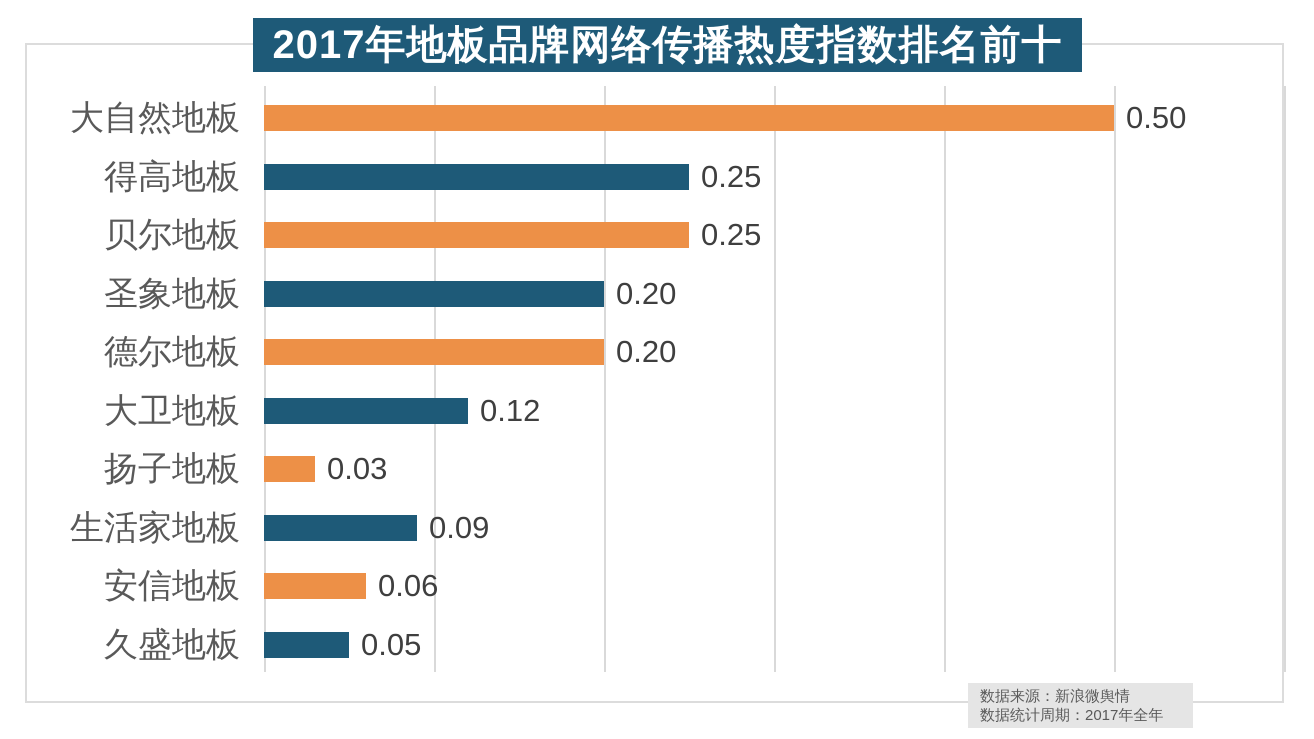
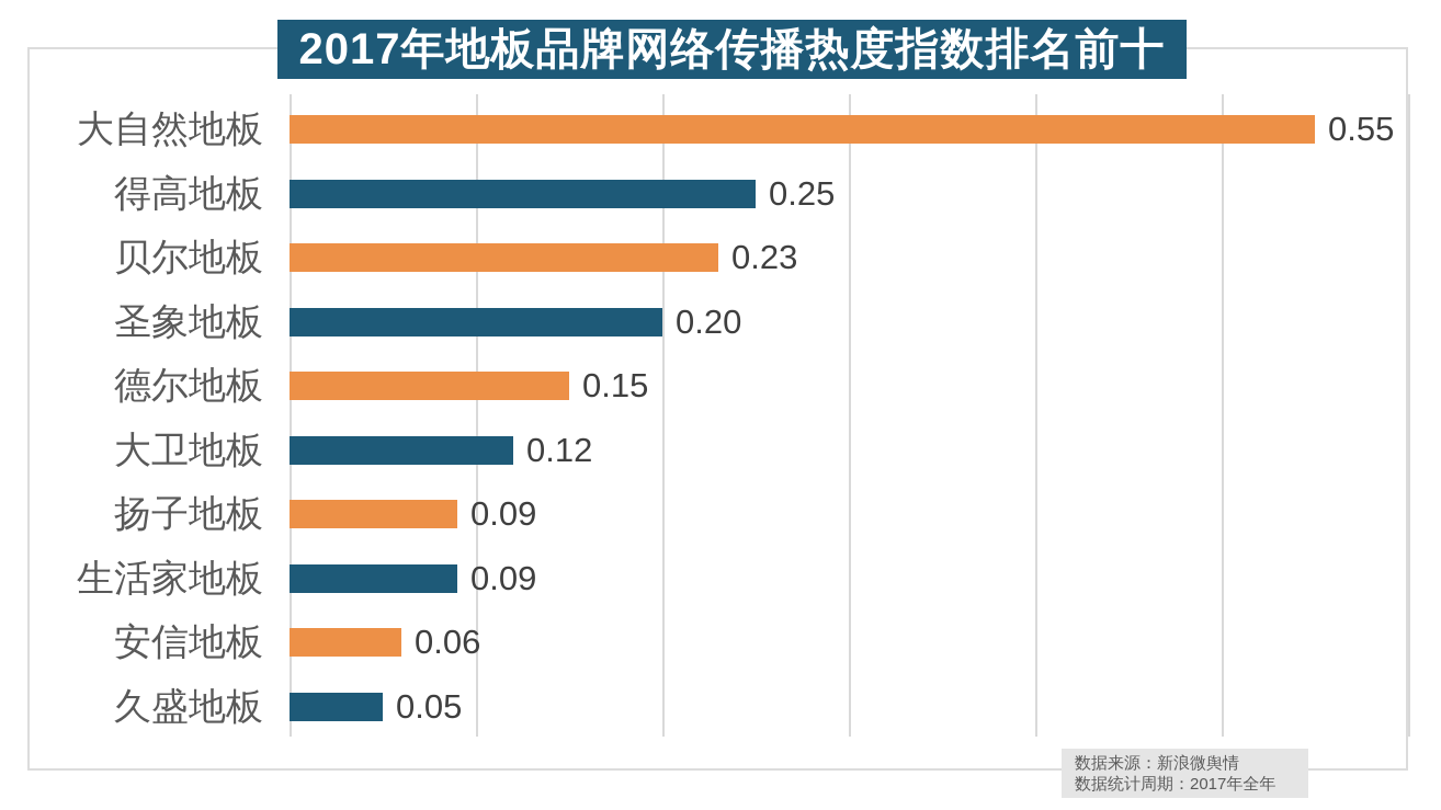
大自然地板: 0.50 -> 0.55
贝尔地板: 0.25 -> 0.23
德尔地板: 0.20 -> 0.15
扬子地板: 0.03 -> 0.09
